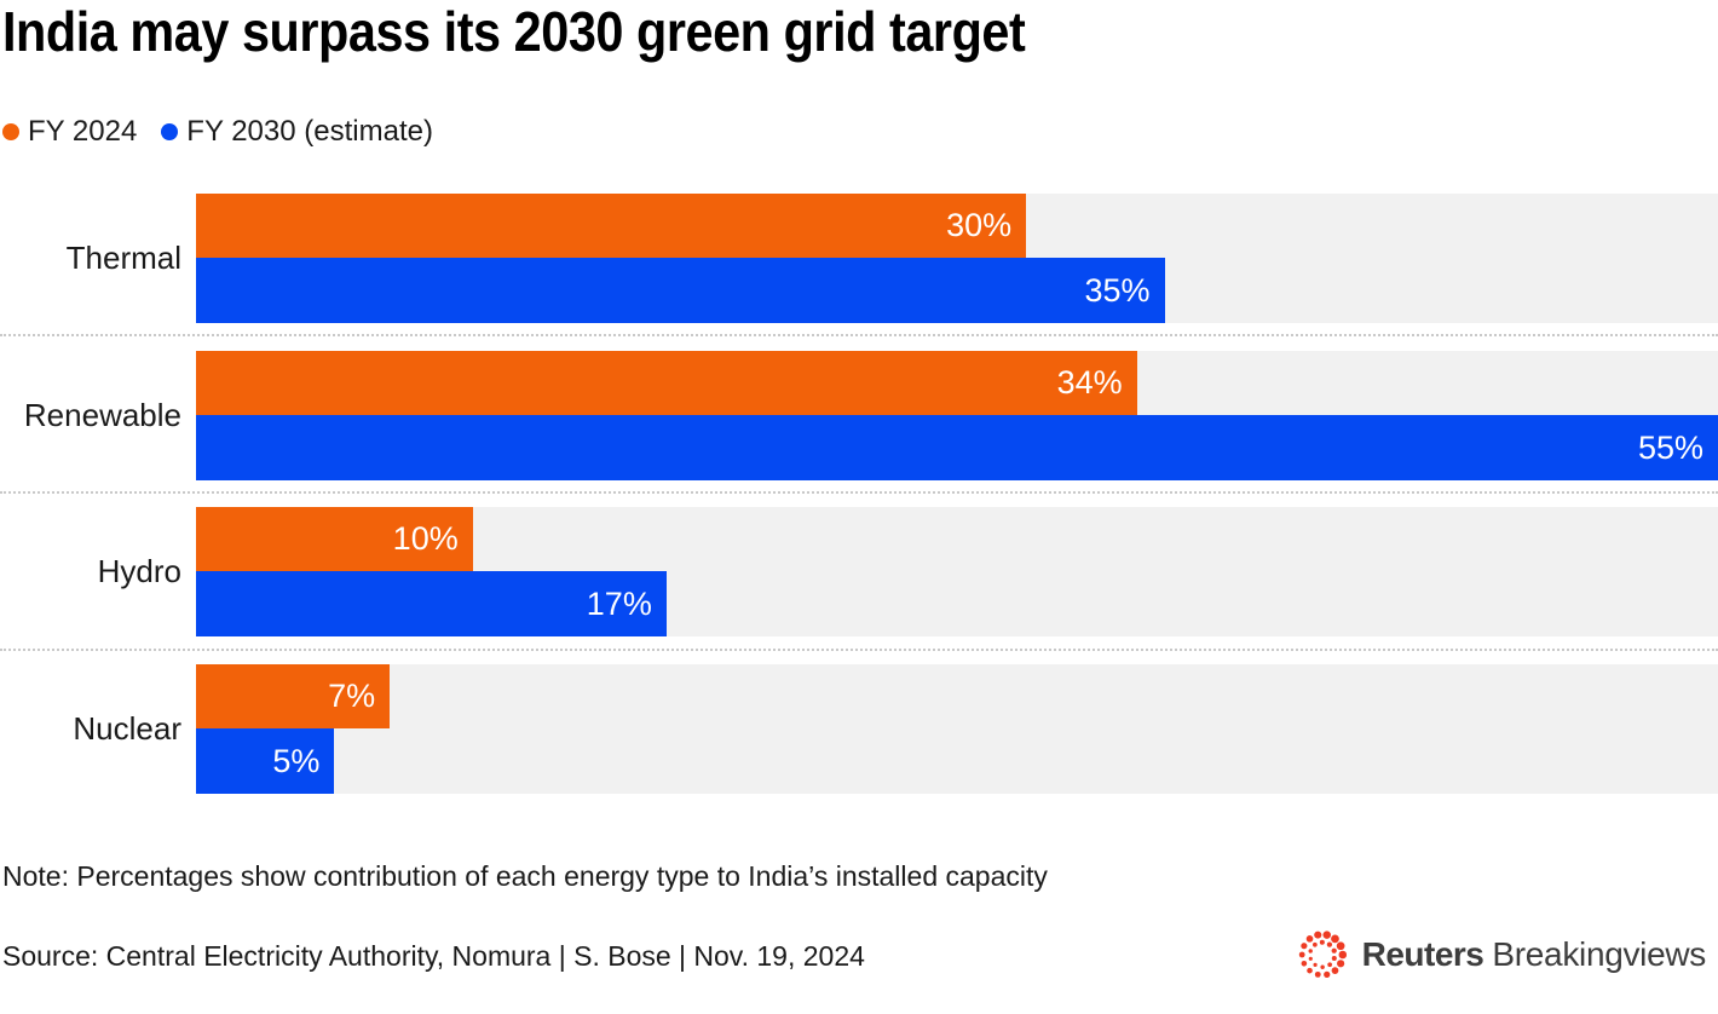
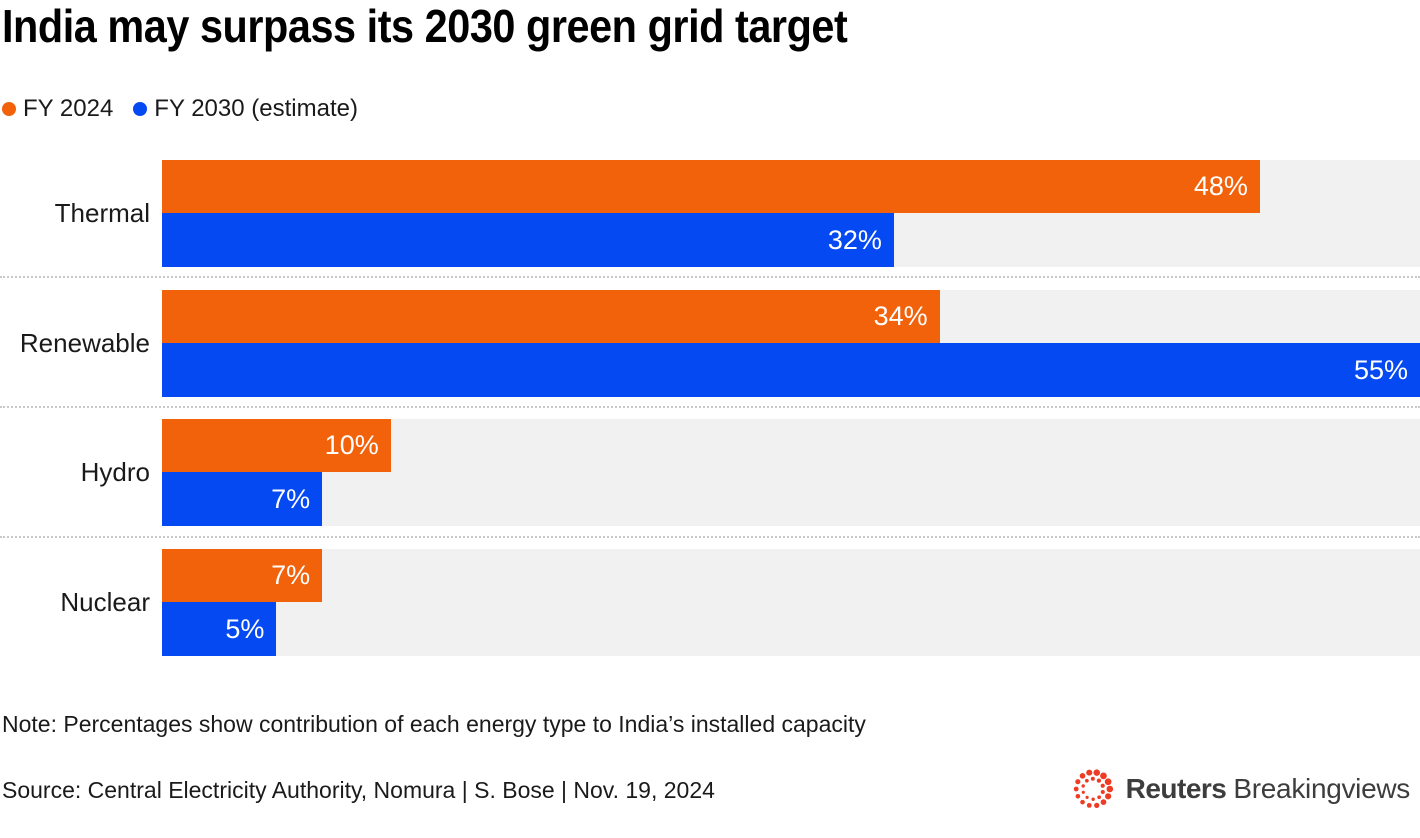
FY 2024/Thermal: 30% -> 48%
FY 2030 (estimate)/Thermal: 35% -> 32%
FY 2030 (estimate)/Hydro: 17% -> 7%
